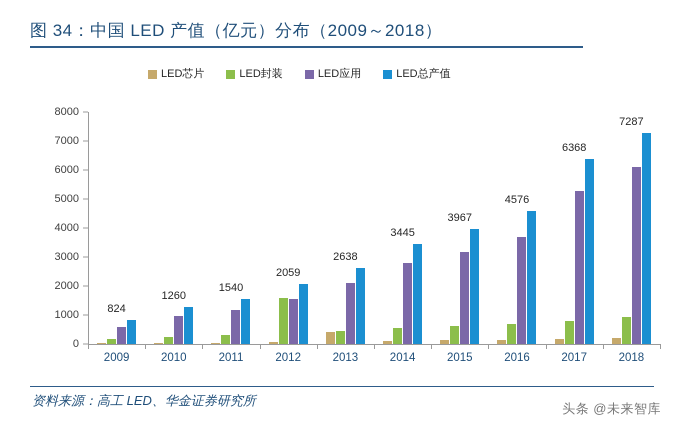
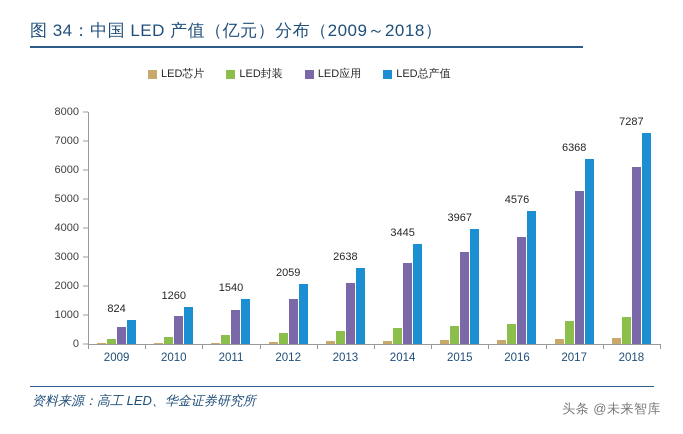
LED封装/2012: 1600 -> 400
LED芯片/2013: 400 -> 100
